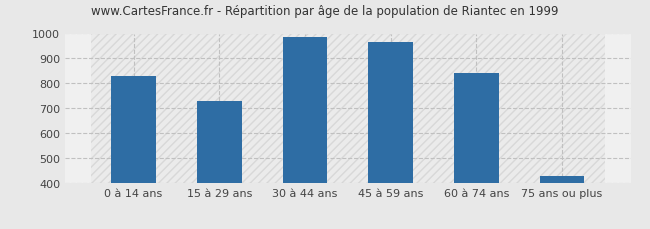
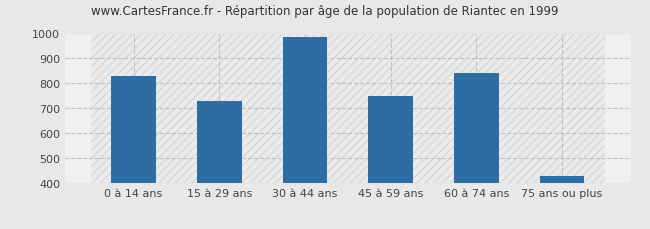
45 à 59 ans: 965 -> 750
